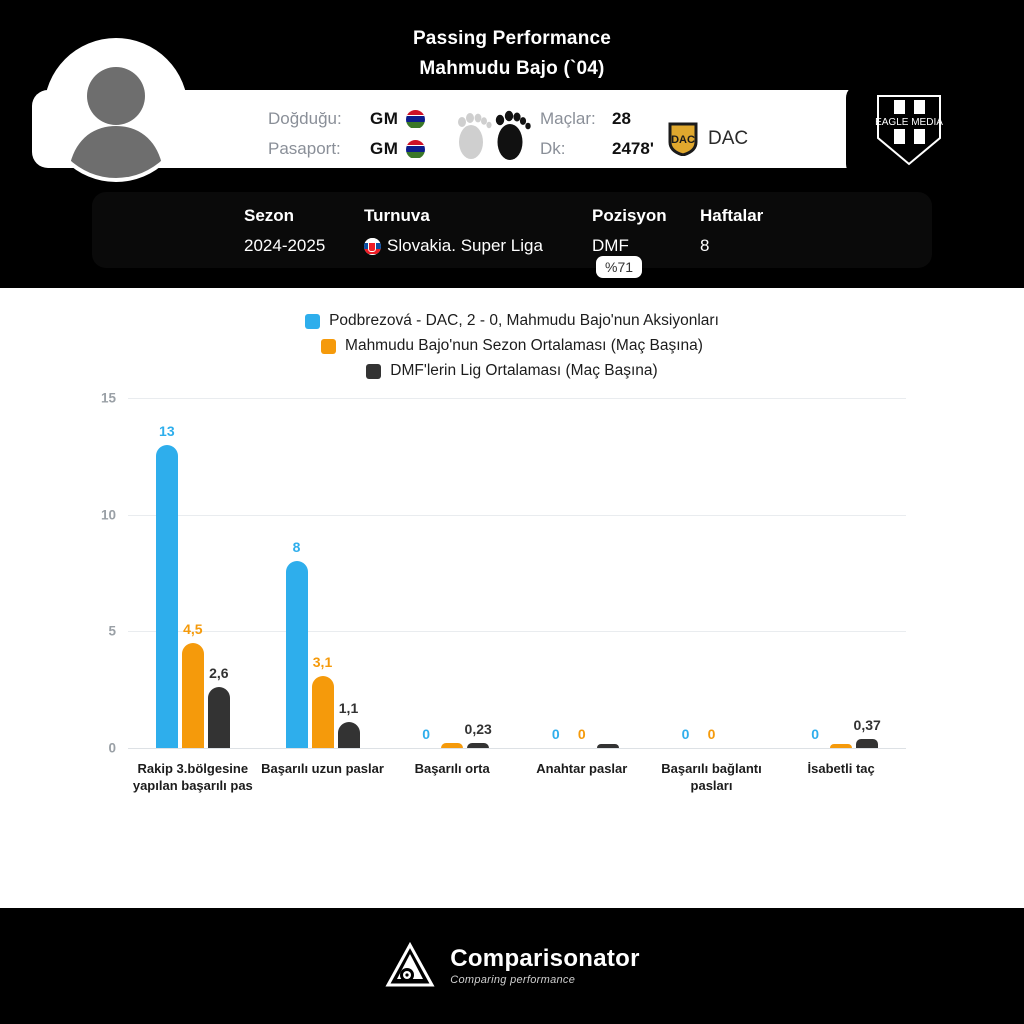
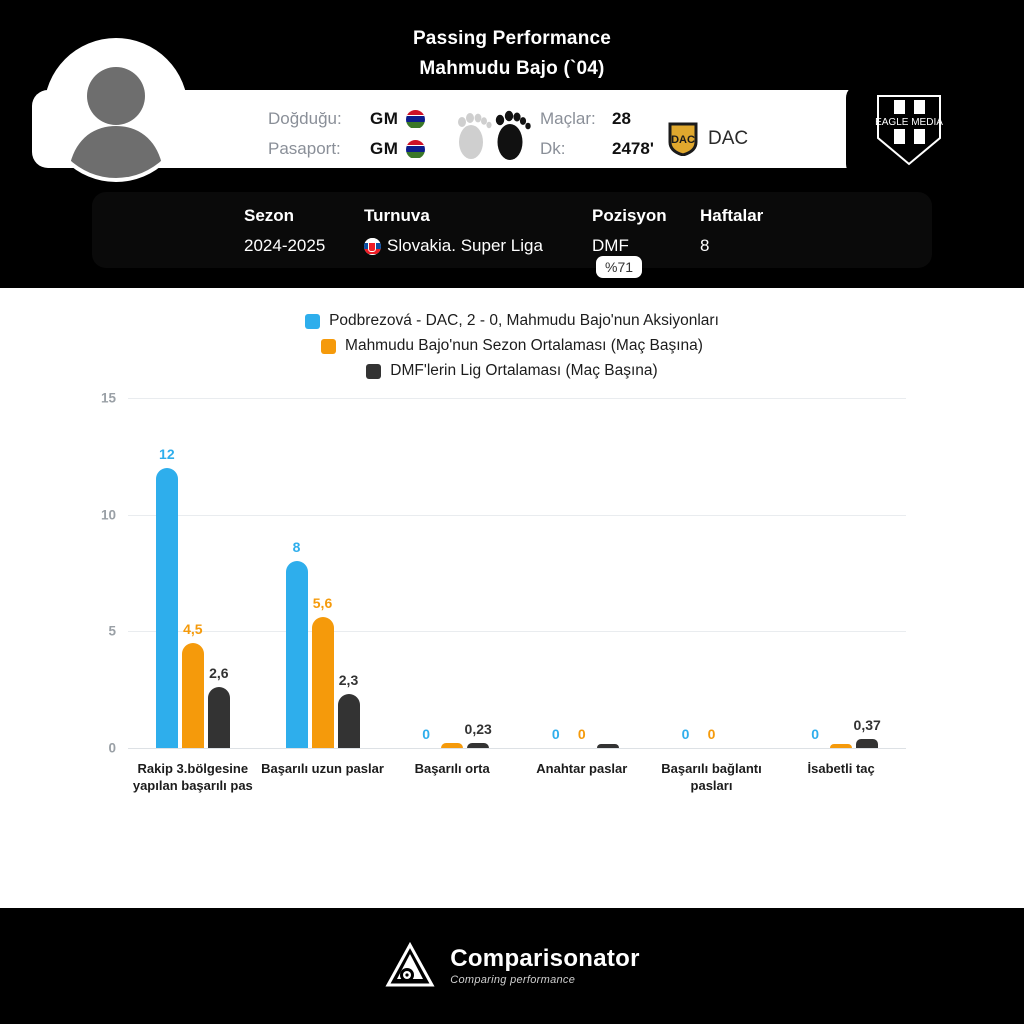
Podbrezová - DAC, 2 - 0, Mahmudu Bajo'nun Aksiyonları/Rakip 3.bölgesine yapılan başarılı pas: 13 -> 12
Mahmudu Bajo'nun Sezon Ortalaması (Maç Başına)/Başarılı uzun paslar: 3,1 -> 5,6
DMF'lerin Lig Ortalaması (Maç Başına)/Başarılı uzun paslar: 1,1 -> 2,3
